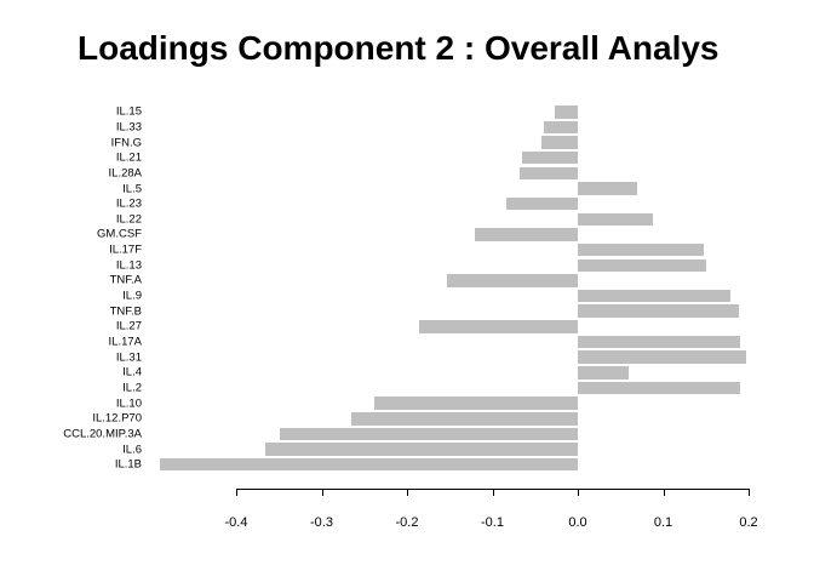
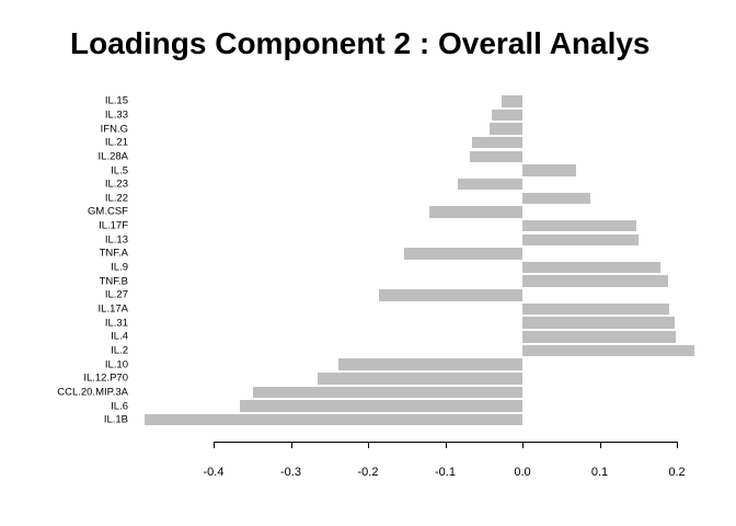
IL.4: 0.06 -> 0.20
IL.2: 0.19 -> 0.22
